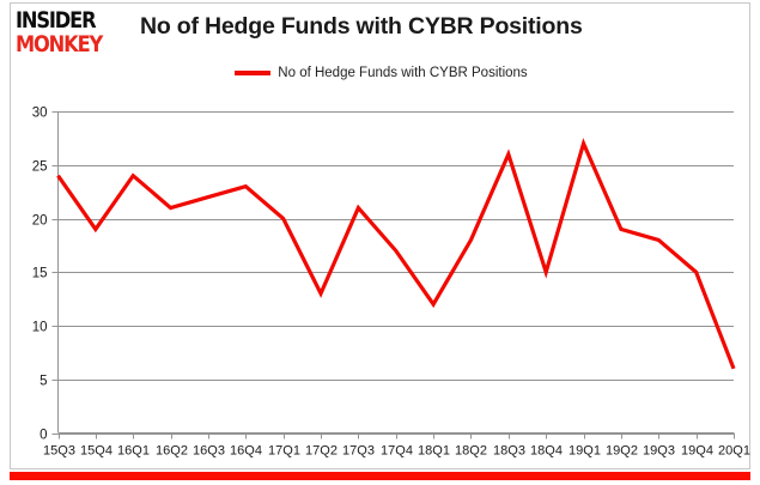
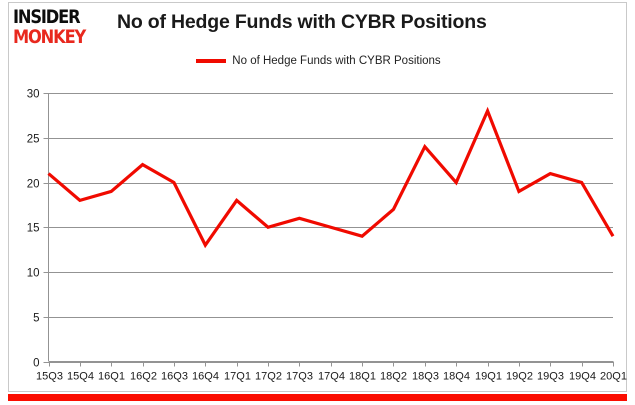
15Q3: 24 -> 21
15Q4: 19 -> 18
16Q1: 24 -> 19
16Q2: 21 -> 22
16Q3: 22 -> 20
16Q4: 23 -> 13
17Q1: 20 -> 18
17Q2: 13 -> 15
17Q3: 21 -> 16
17Q4: 17 -> 15
18Q1: 12 -> 14
18Q2: 18 -> 17
18Q3: 26 -> 24
18Q4: 15 -> 20
19Q1: 27 -> 28
19Q3: 18 -> 21
19Q4: 15 -> 20
20Q1: 6 -> 14
